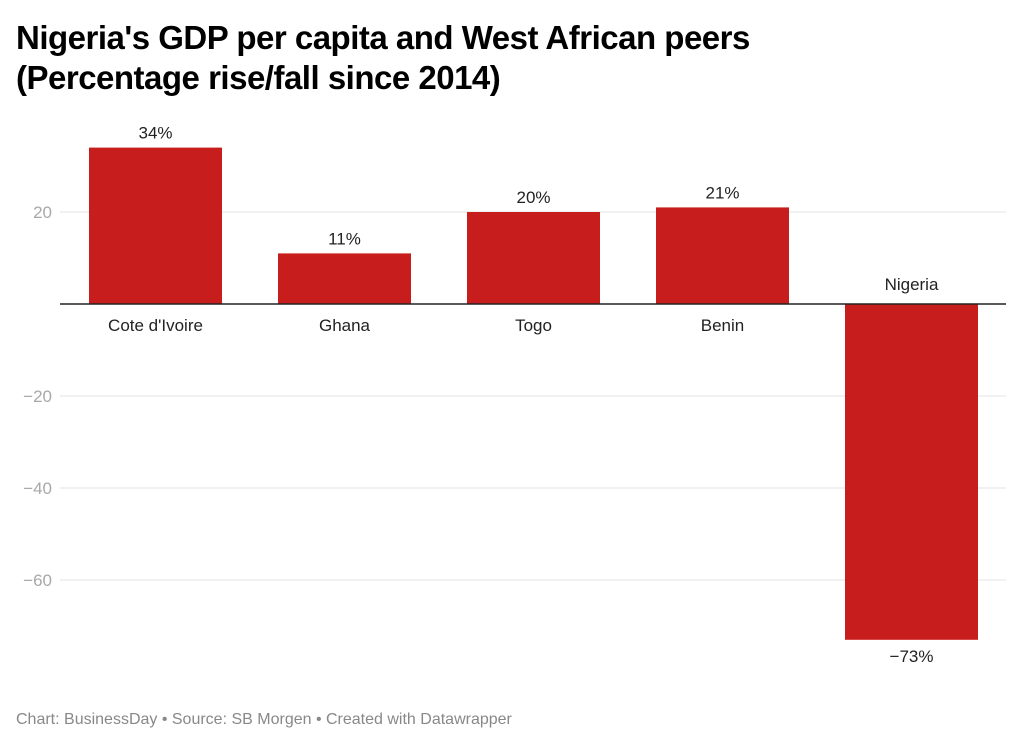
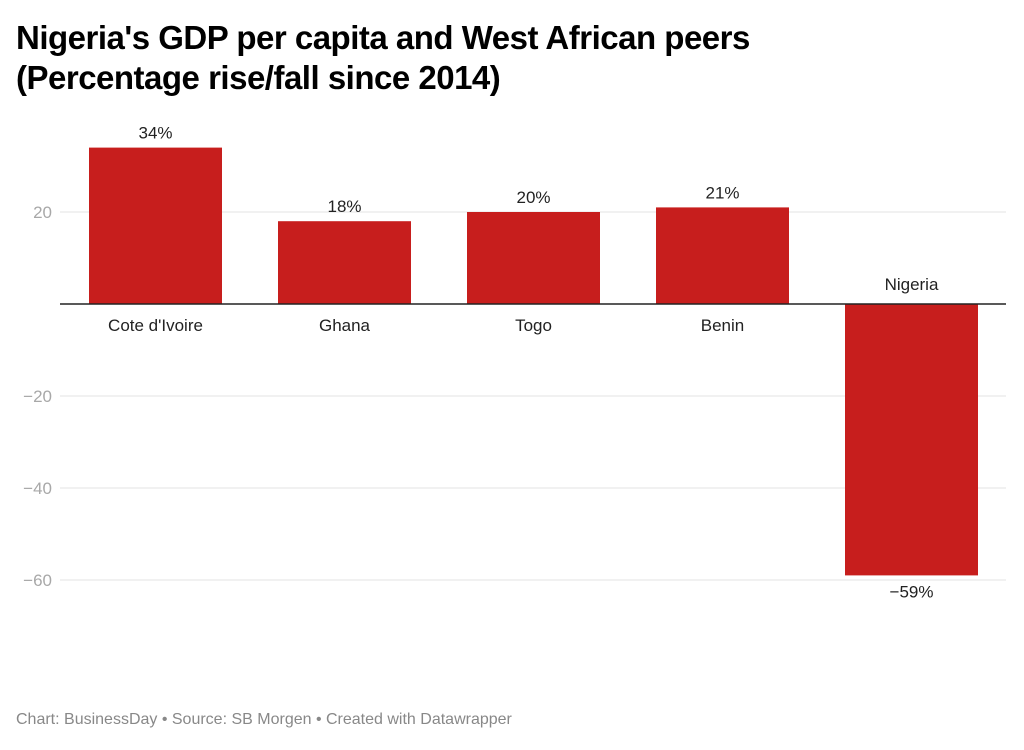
Ghana: 11% -> 18%
Nigeria: −73% -> −59%
